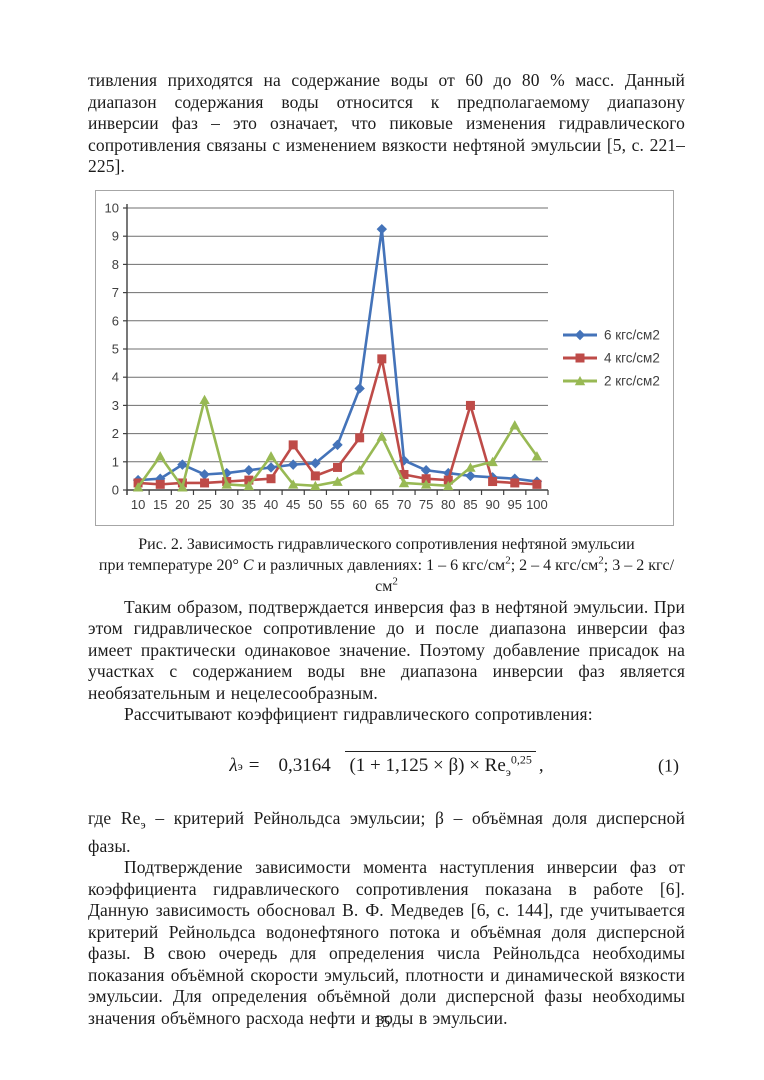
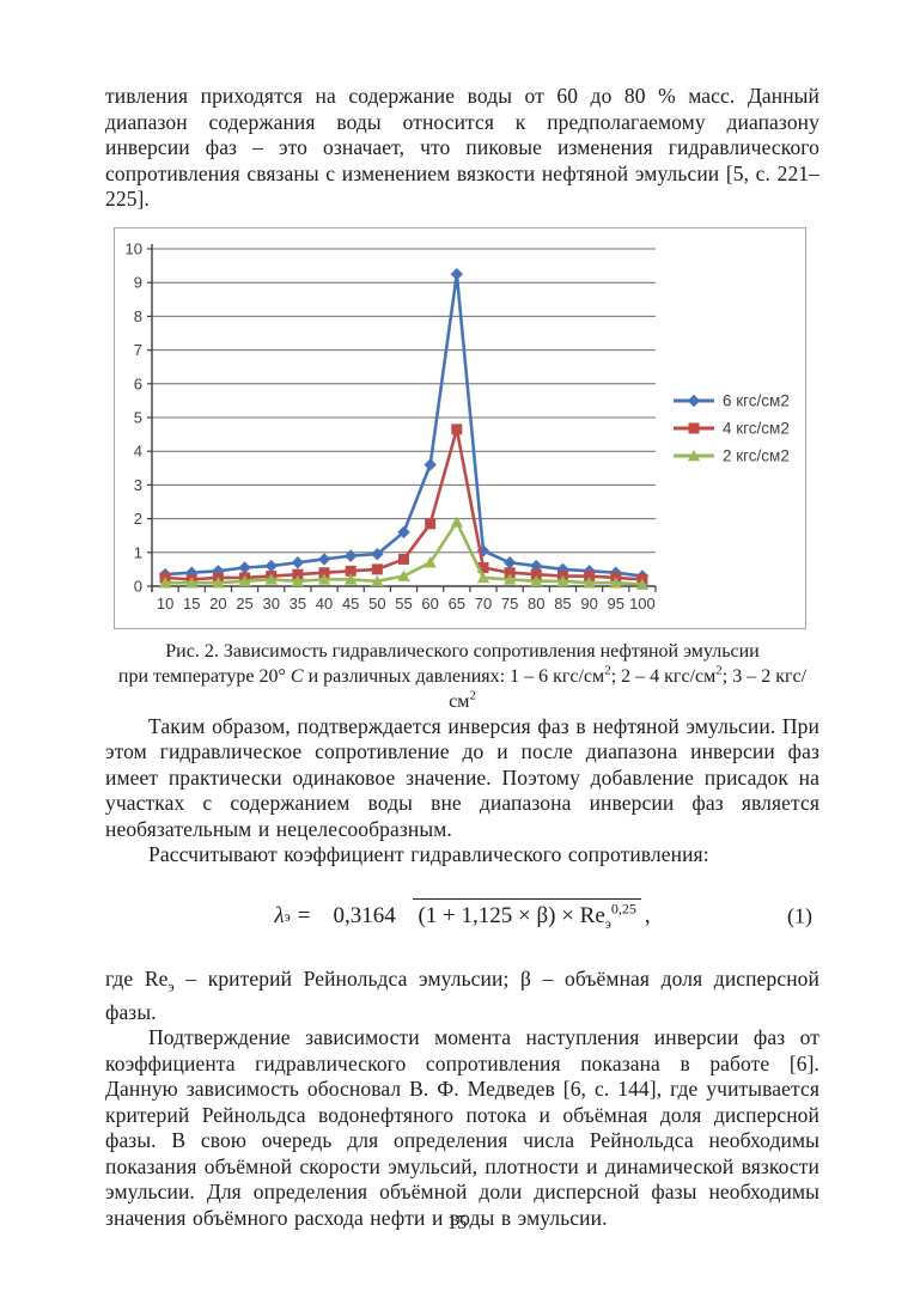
2 кгс/см2/15: 1.2 -> 0.1
6 кгс/см2/20: 0.9 -> 0.5
2 кгс/см2/25: 3.2 -> 0.1
2 кгс/см2/40: 1.2 -> 0.2
4 кгс/см2/45: 1.6 -> 0.5
4 кгс/см2/85: 3.0 -> 0.3
2 кгс/см2/85: 0.8 -> 0.1
2 кгс/см2/90: 1.0 -> 0.1
2 кгс/см2/95: 2.3 -> 0.1
2 кгс/см2/100: 1.2 -> 0.1
